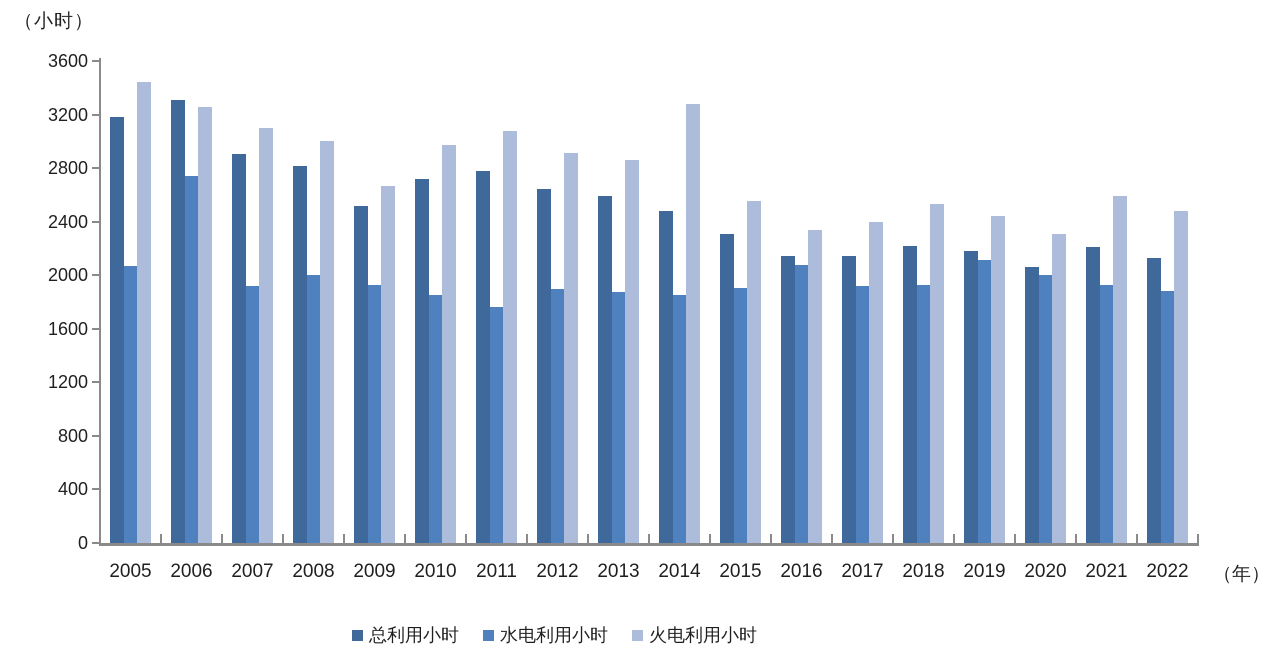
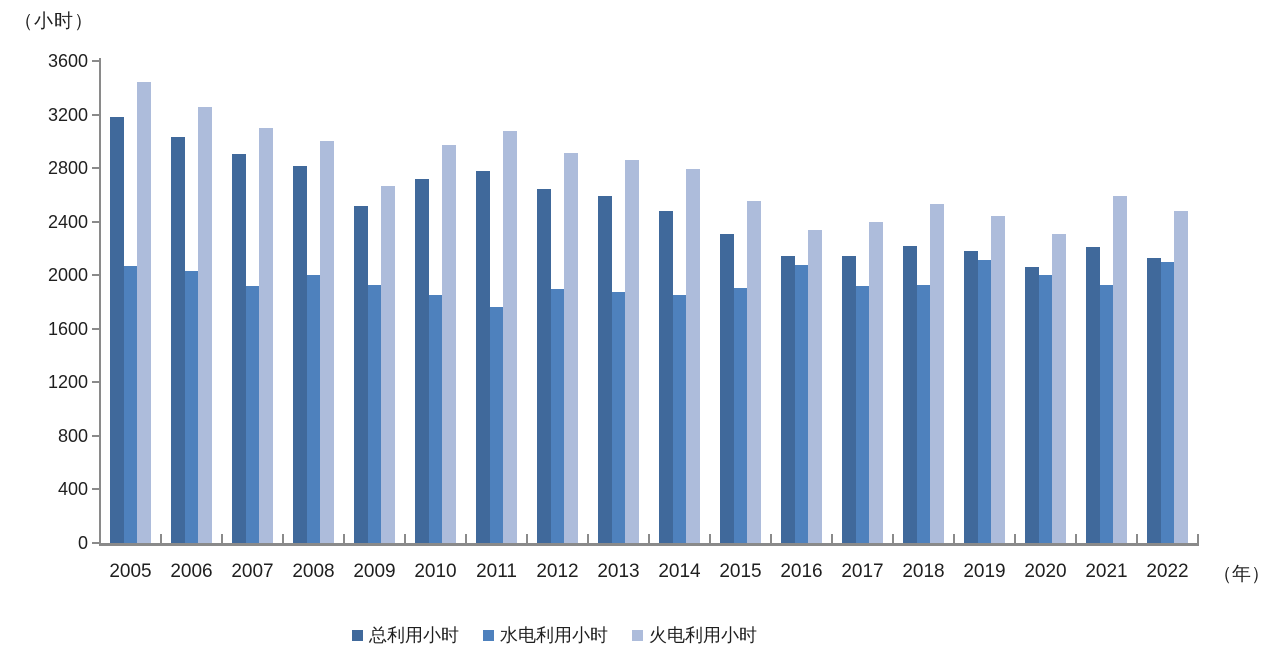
总利用小时/2006: 3310 -> 3040
水电利用小时/2006: 2740 -> 2040
火电利用小时/2014: 3280 -> 2790
水电利用小时/2022: 1880 -> 2100
